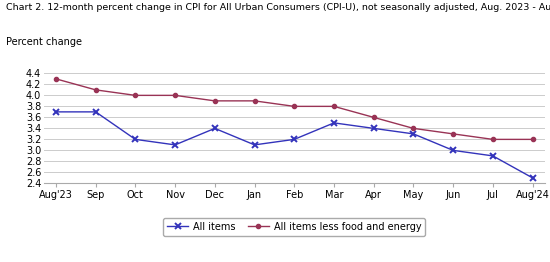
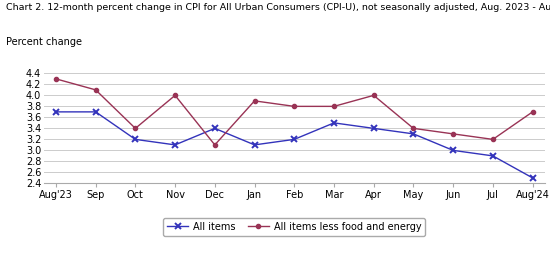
All items less food and energy/Oct: 4.0 -> 3.4
All items less food and energy/Dec: 3.9 -> 3.1
All items less food and energy/Apr: 3.6 -> 4.0
All items less food and energy/Aug'24: 3.2 -> 3.7
